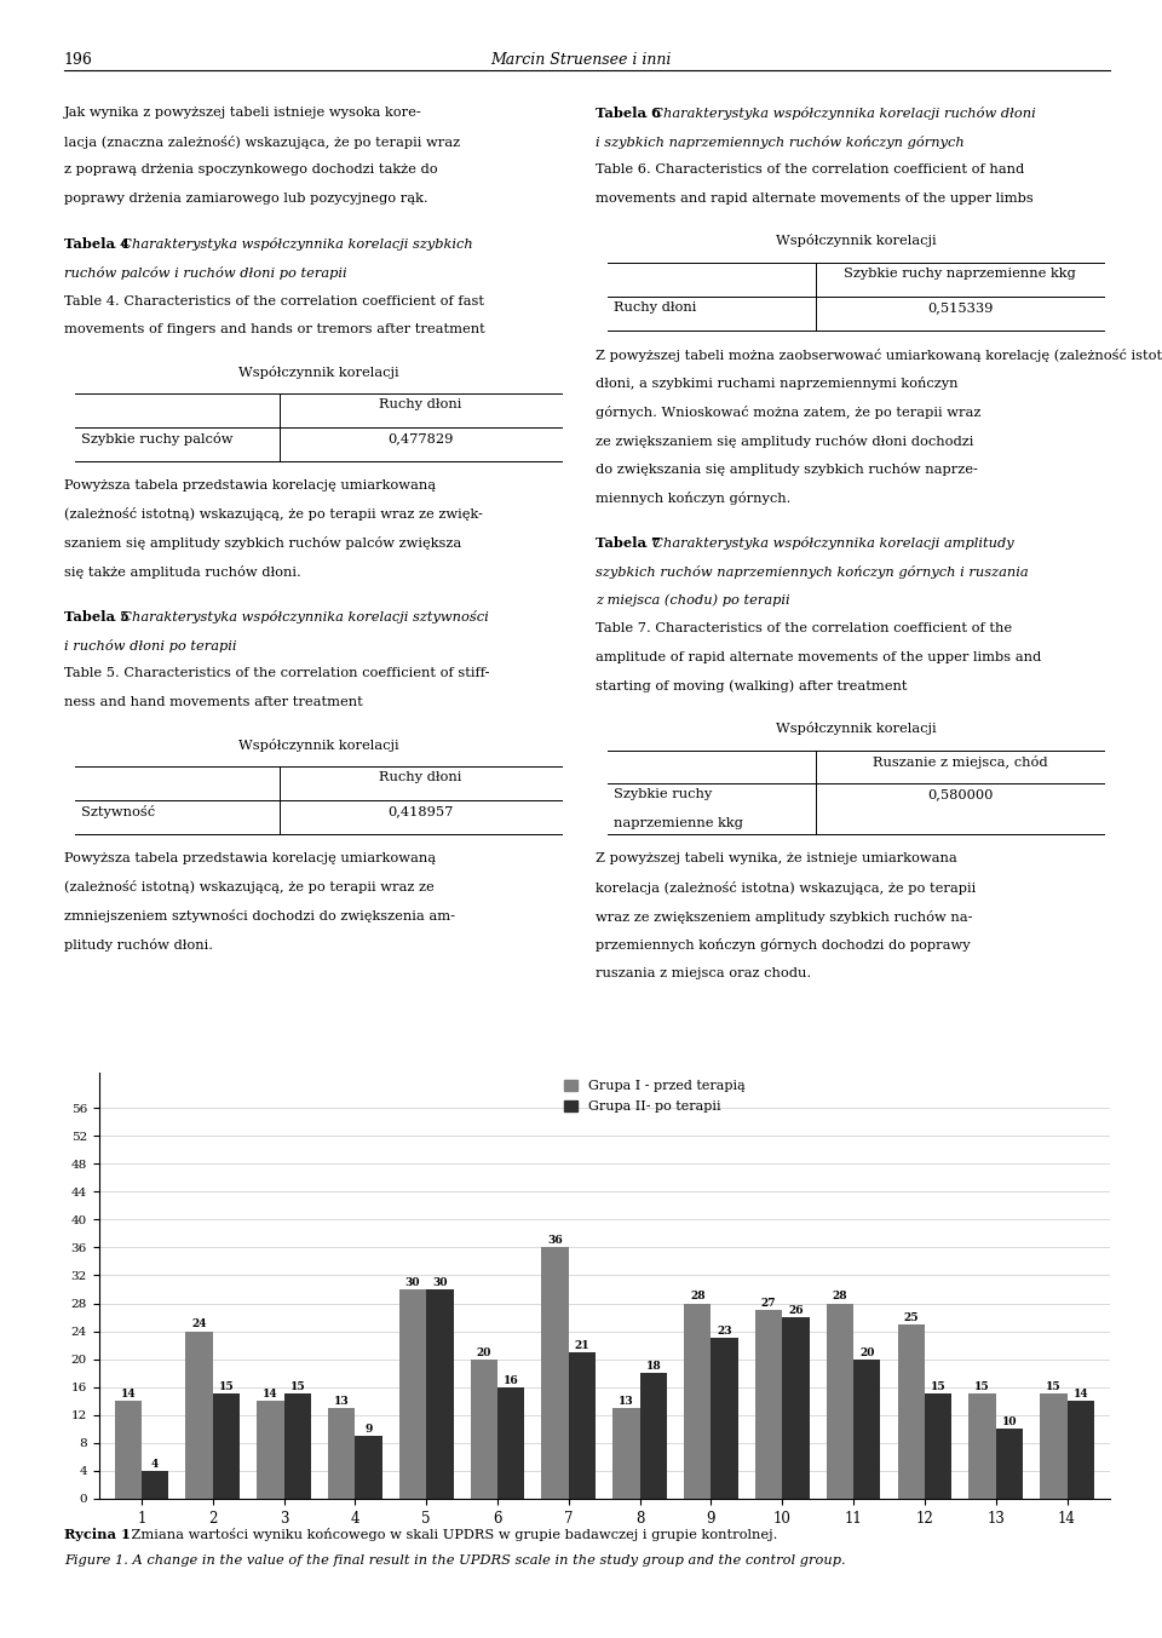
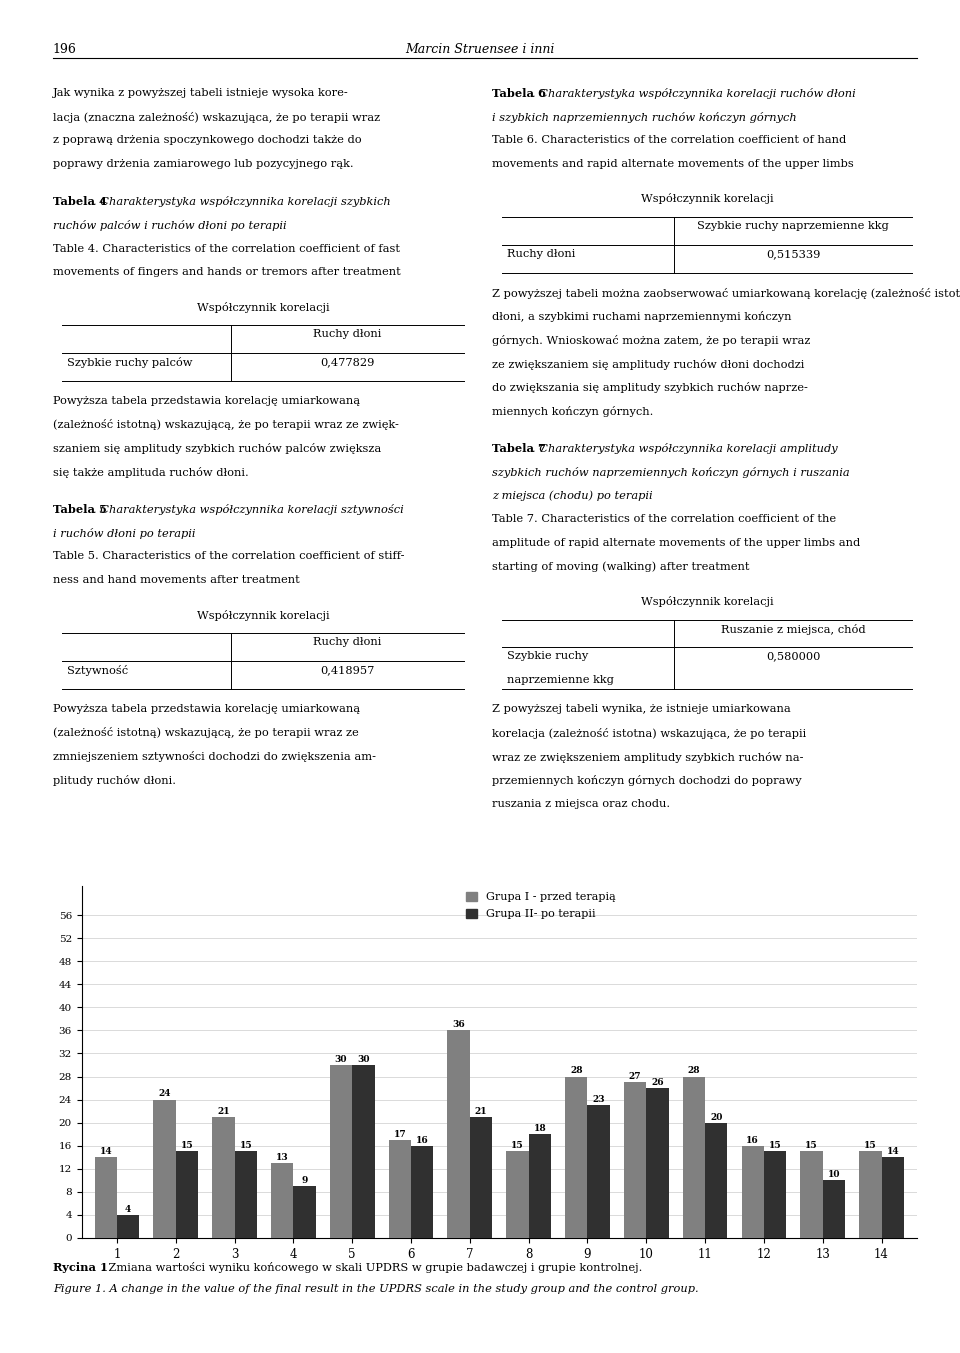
Grupa I - przed terapią/3: 14 -> 21
Grupa I - przed terapią/6: 20 -> 17
Grupa I - przed terapią/8: 13 -> 15
Grupa I - przed terapią/12: 25 -> 16
